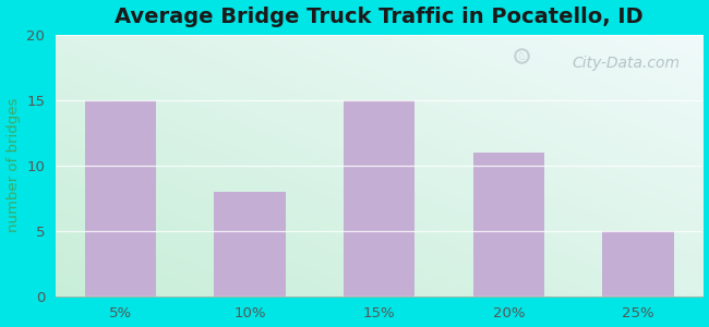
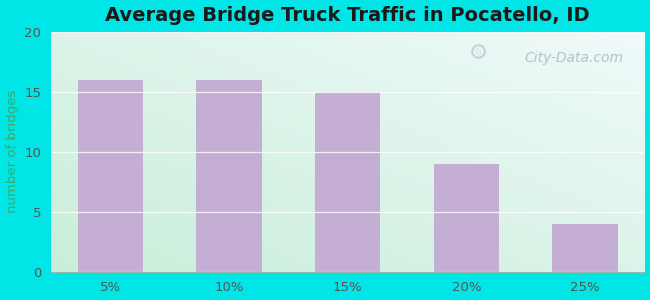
5%: 15 -> 16
10%: 8 -> 16
20%: 11 -> 9
25%: 5 -> 4
